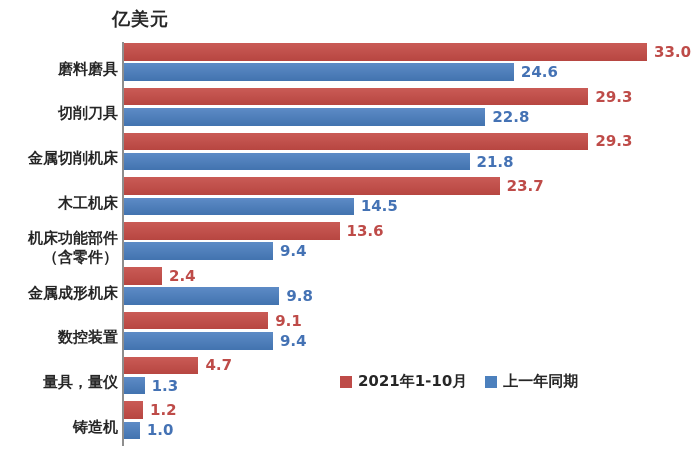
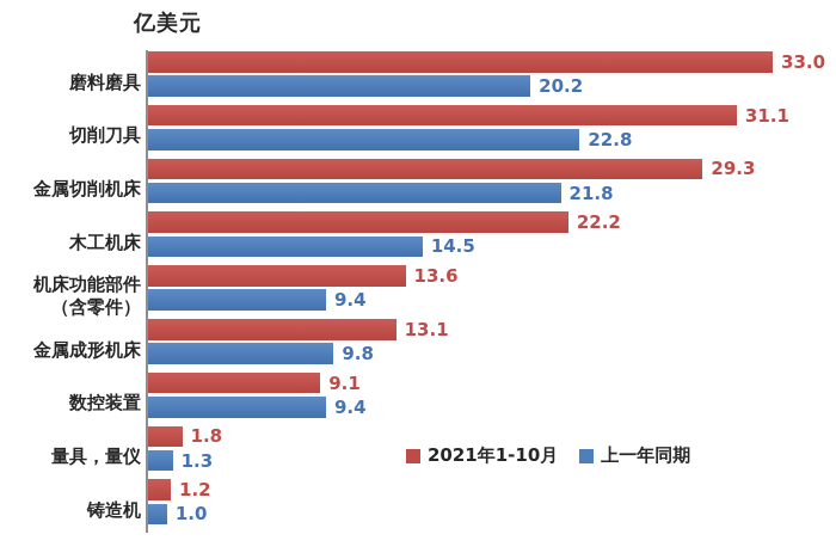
上一年同期/磨料磨具: 24.6 -> 20.2
2021年1-10月/切削刀具: 29.3 -> 31.1
2021年1-10月/木工机床: 23.7 -> 22.2
2021年1-10月/金属成形机床: 2.4 -> 13.1
2021年1-10月/量具，量仪: 4.7 -> 1.8
